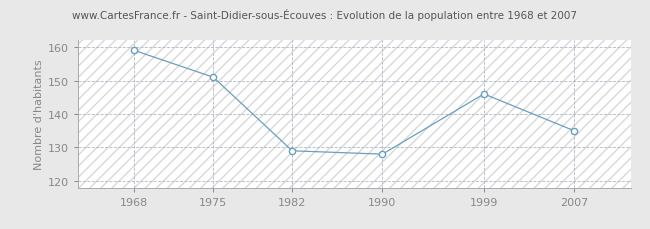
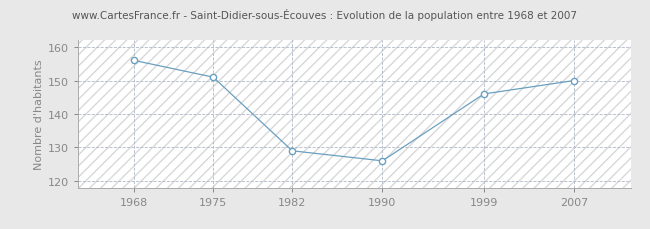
1968: 159 -> 156
1990: 128 -> 126
2007: 135 -> 150
